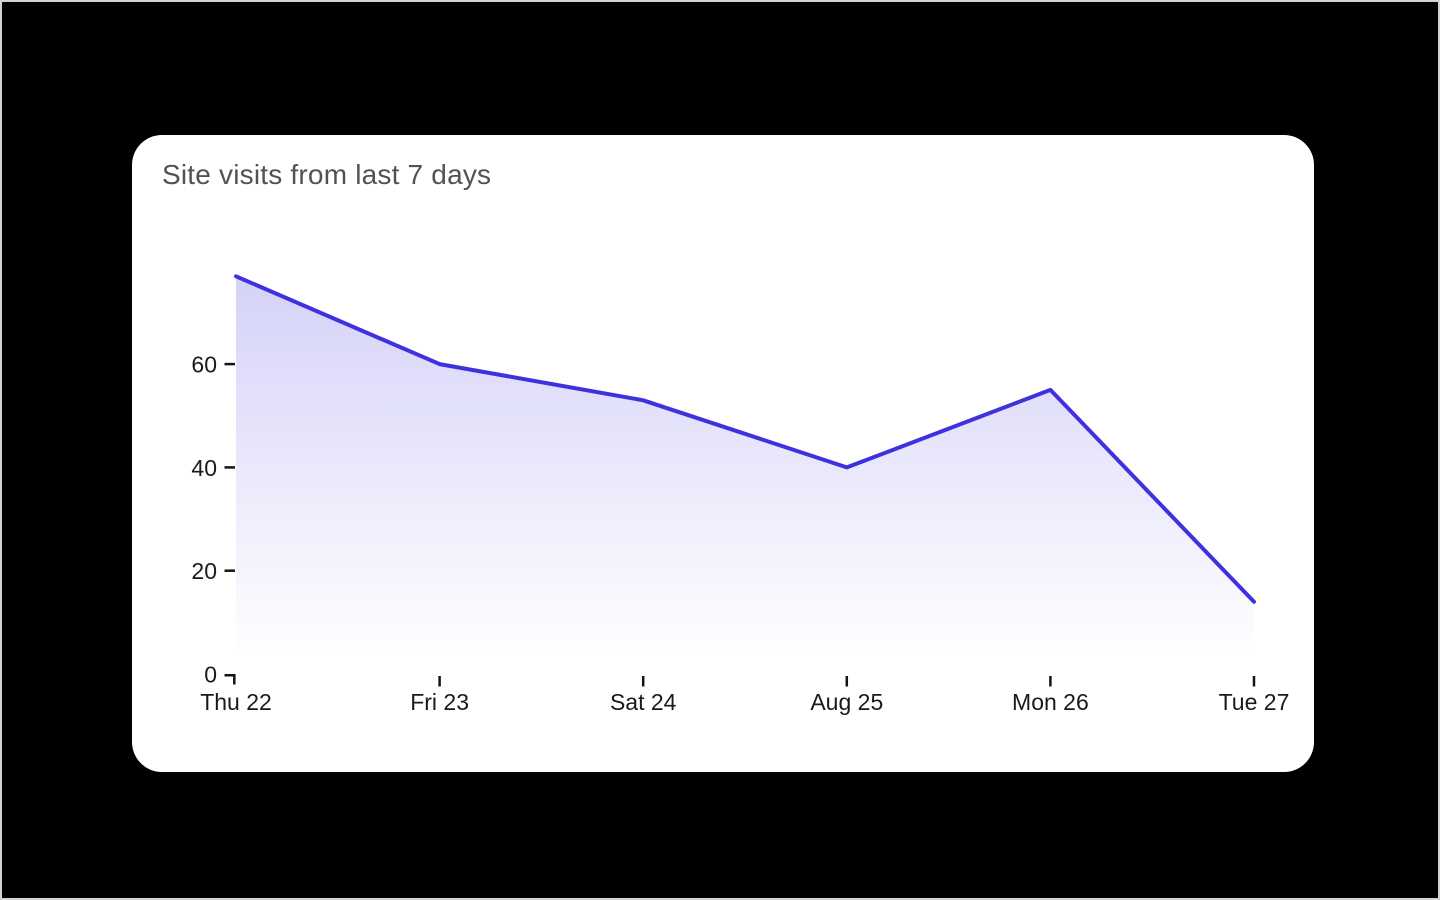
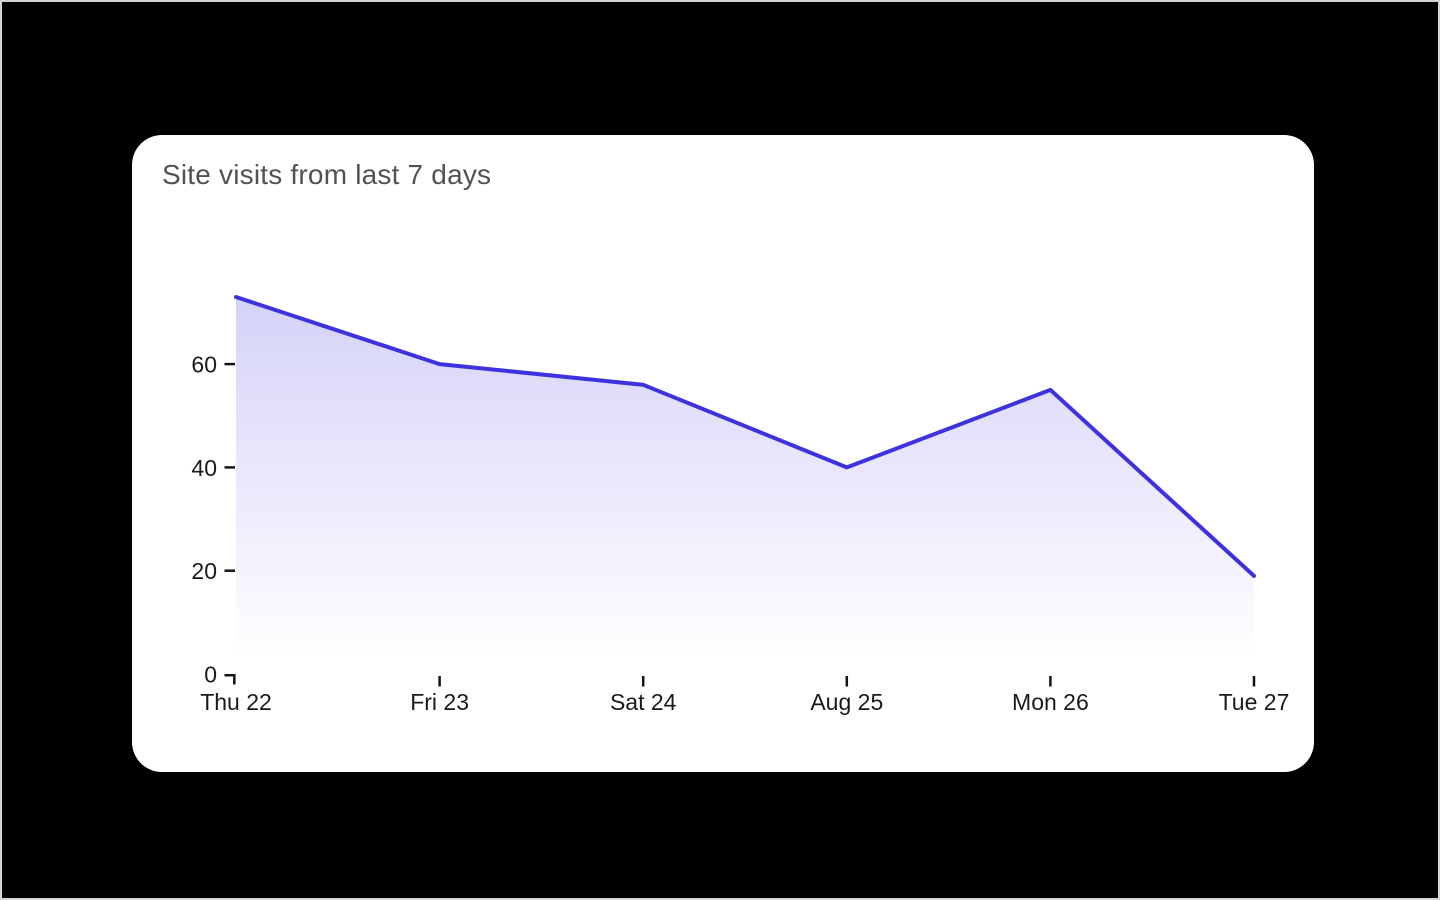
Thu 22: 77 -> 73
Sat 24: 53 -> 56
Tue 27: 14 -> 19
